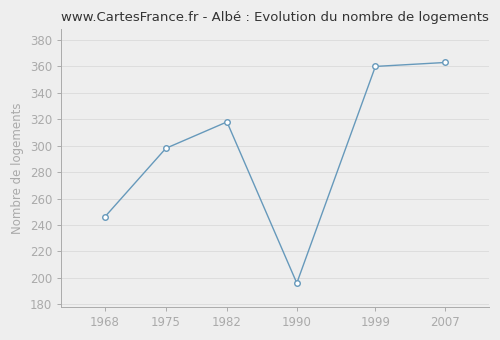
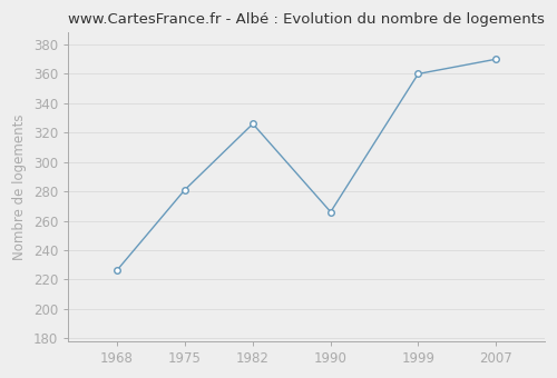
1968: 246 -> 226
1975: 298 -> 281
1982: 318 -> 326
1990: 196 -> 266
2007: 363 -> 370
